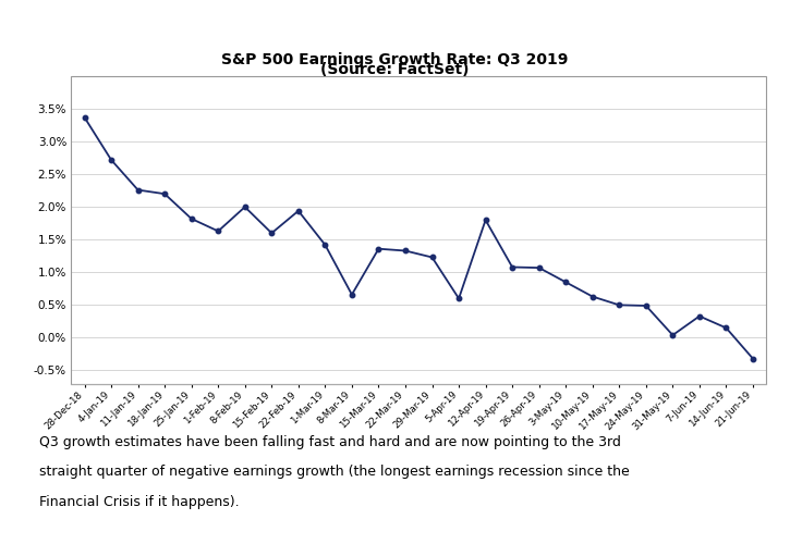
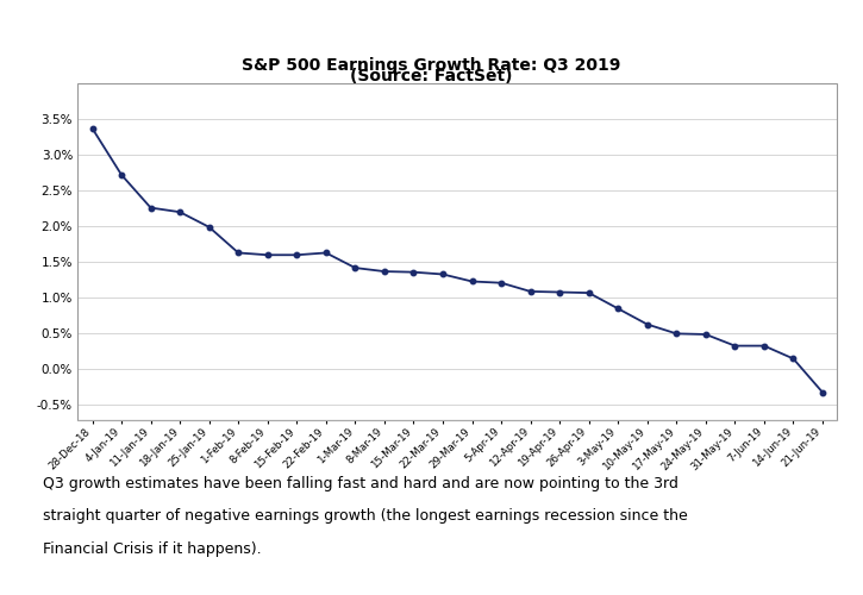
25-Jan-19: 1.82% -> 1.99%
8-Feb-19: 2.00% -> 1.60%
22-Feb-19: 1.94% -> 1.63%
8-Mar-19: 0.66% -> 1.37%
5-Apr-19: 0.60% -> 1.21%
12-Apr-19: 1.80% -> 1.09%
31-May-19: 0.04% -> 0.33%
